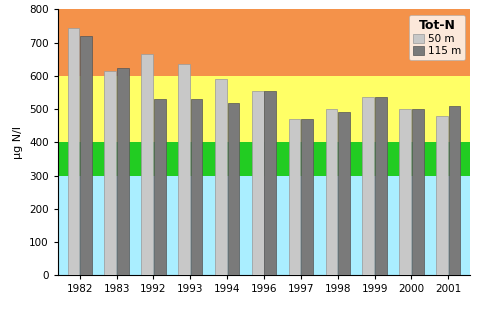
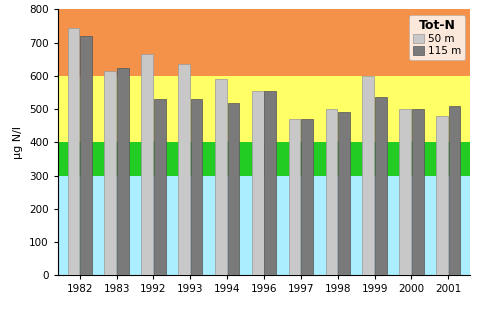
50 m/1999: 538 -> 600
